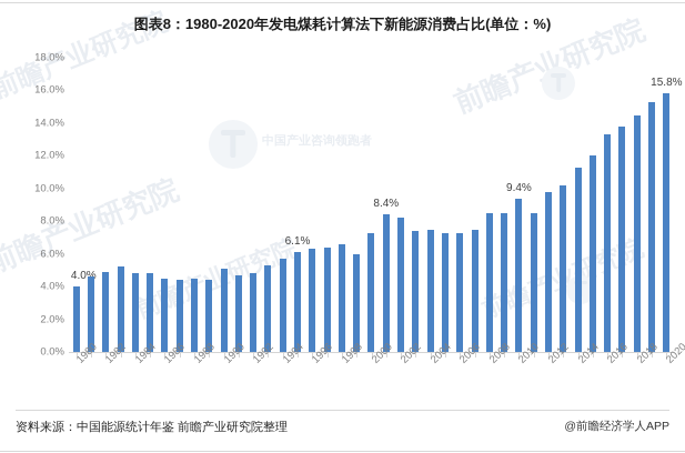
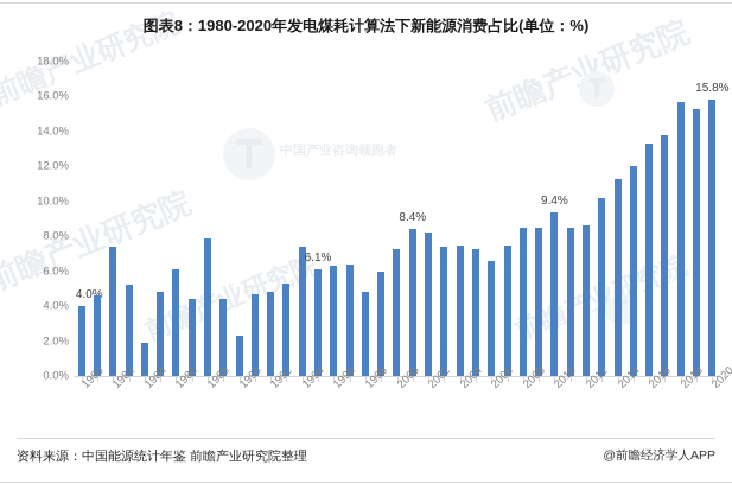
1982: 4.9% -> 7.4%
1984: 4.8% -> 1.9%
1986: 4.5% -> 6.1%
1988: 4.5% -> 7.9%
1990: 5.1% -> 2.3%
1994: 5.7% -> 7.4%
1998: 6.6% -> 4.8%
2006: 7.3% -> 6.6%
2012: 9.8% -> 8.6%
2018: 14.5% -> 15.7%
